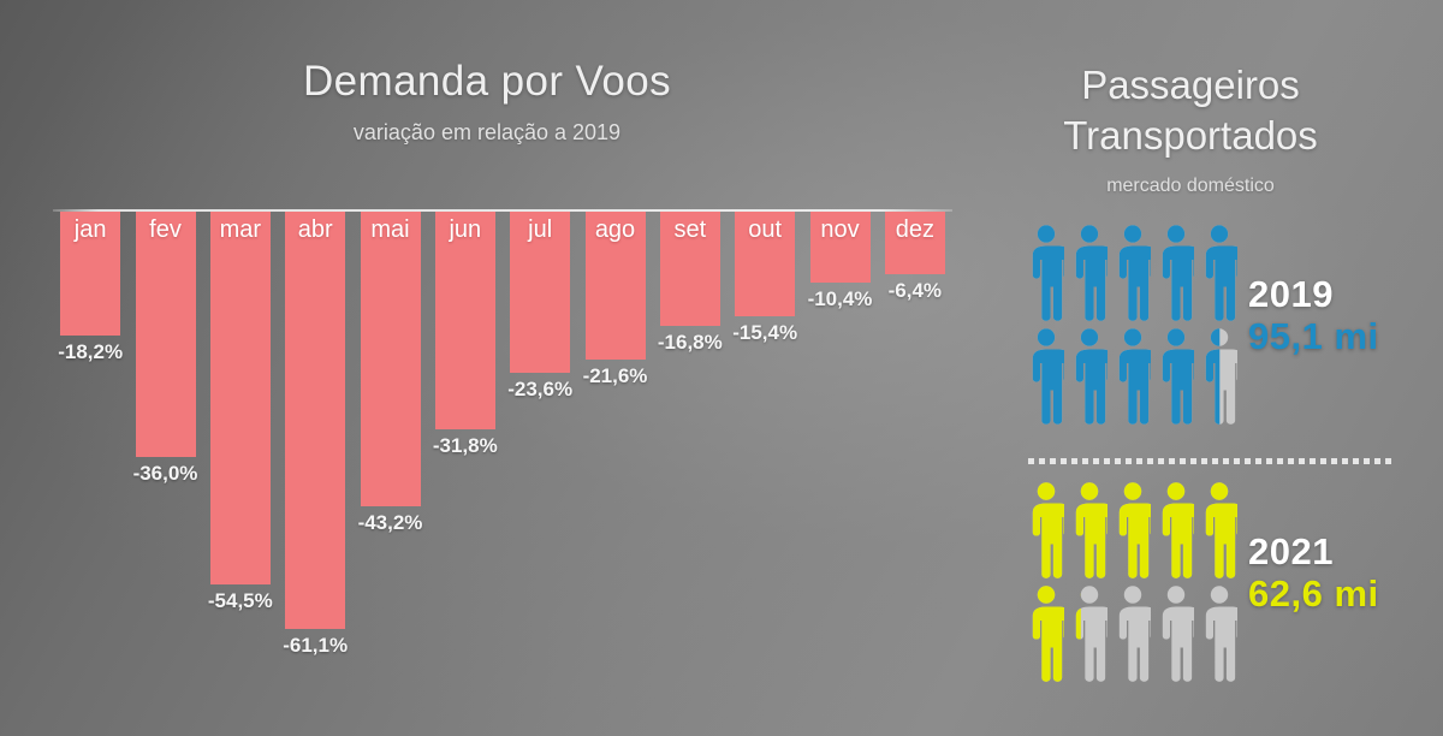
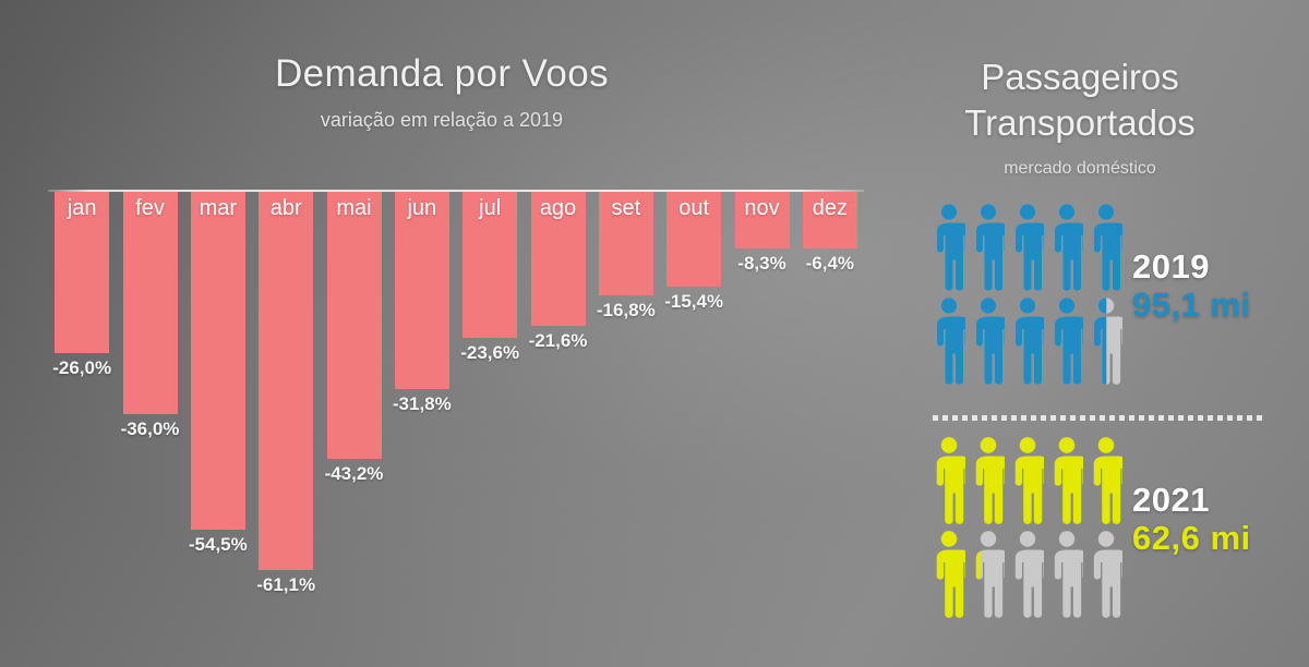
jan: -18,2% -> -26,0%
nov: -10,4% -> -8,3%
